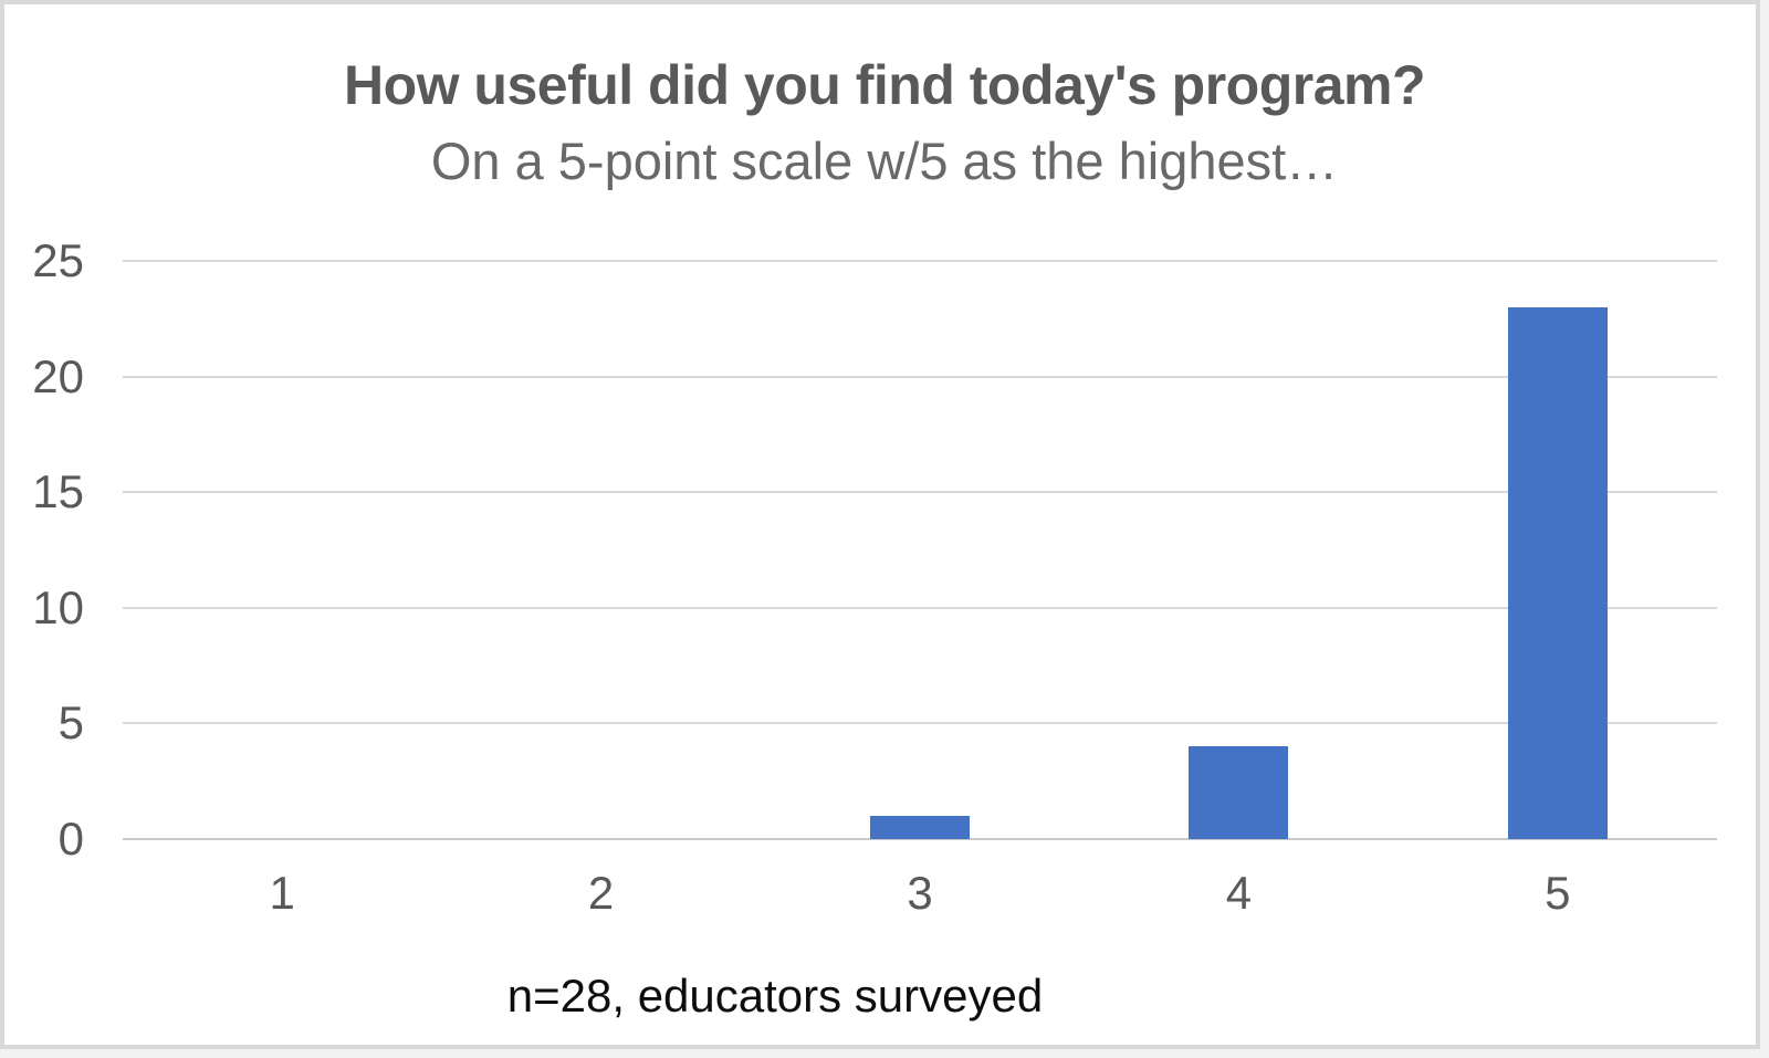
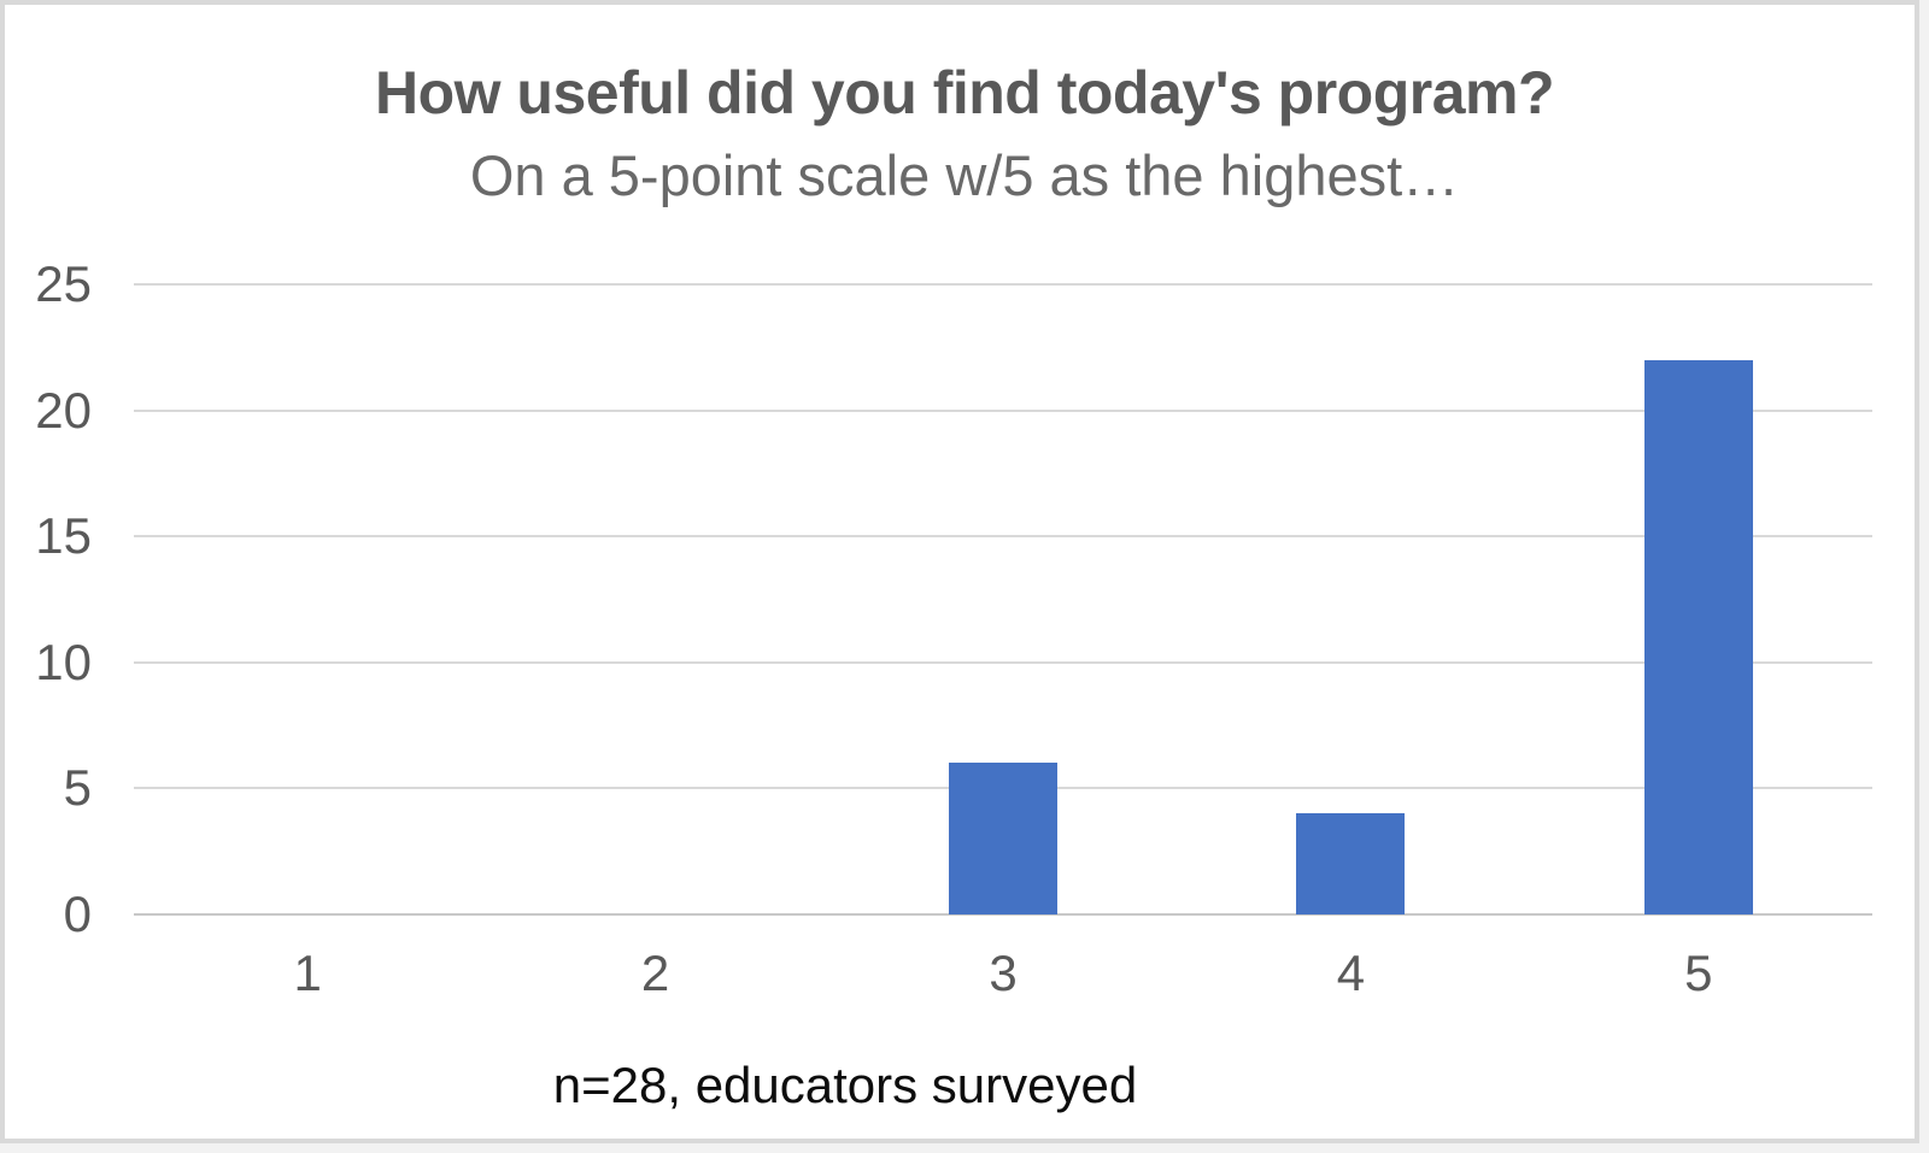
3: 1 -> 6
5: 23 -> 22
